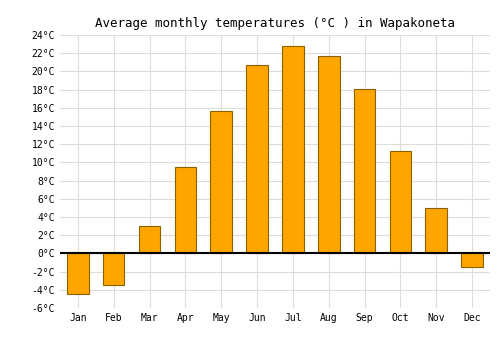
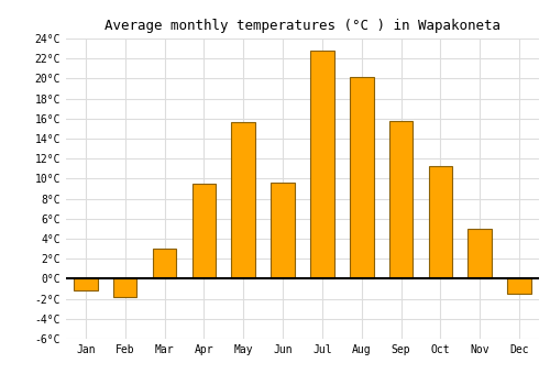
Jan: -4.5°C -> -1.2°C
Feb: -3.5°C -> -1.8°C
Jun: 20.7°C -> 9.6°C
Aug: 21.7°C -> 20.2°C
Sep: 18.1°C -> 15.8°C
